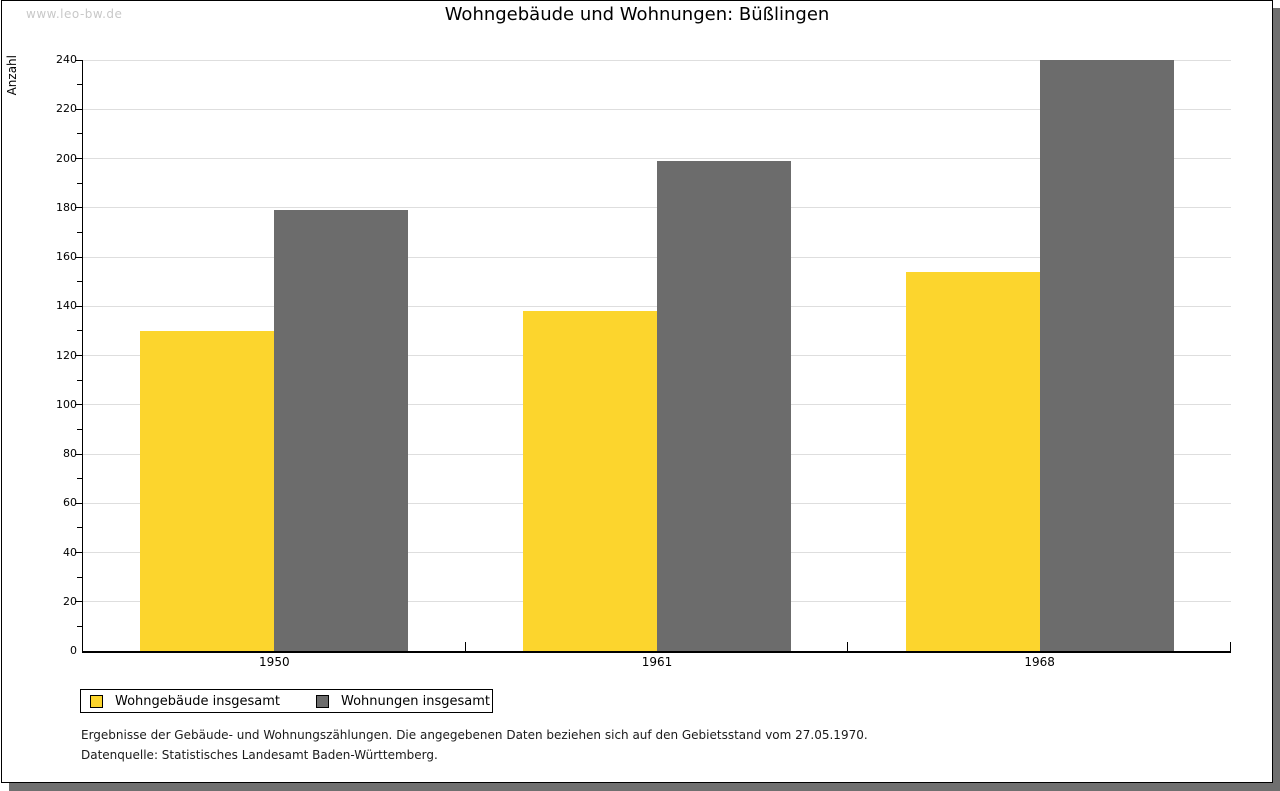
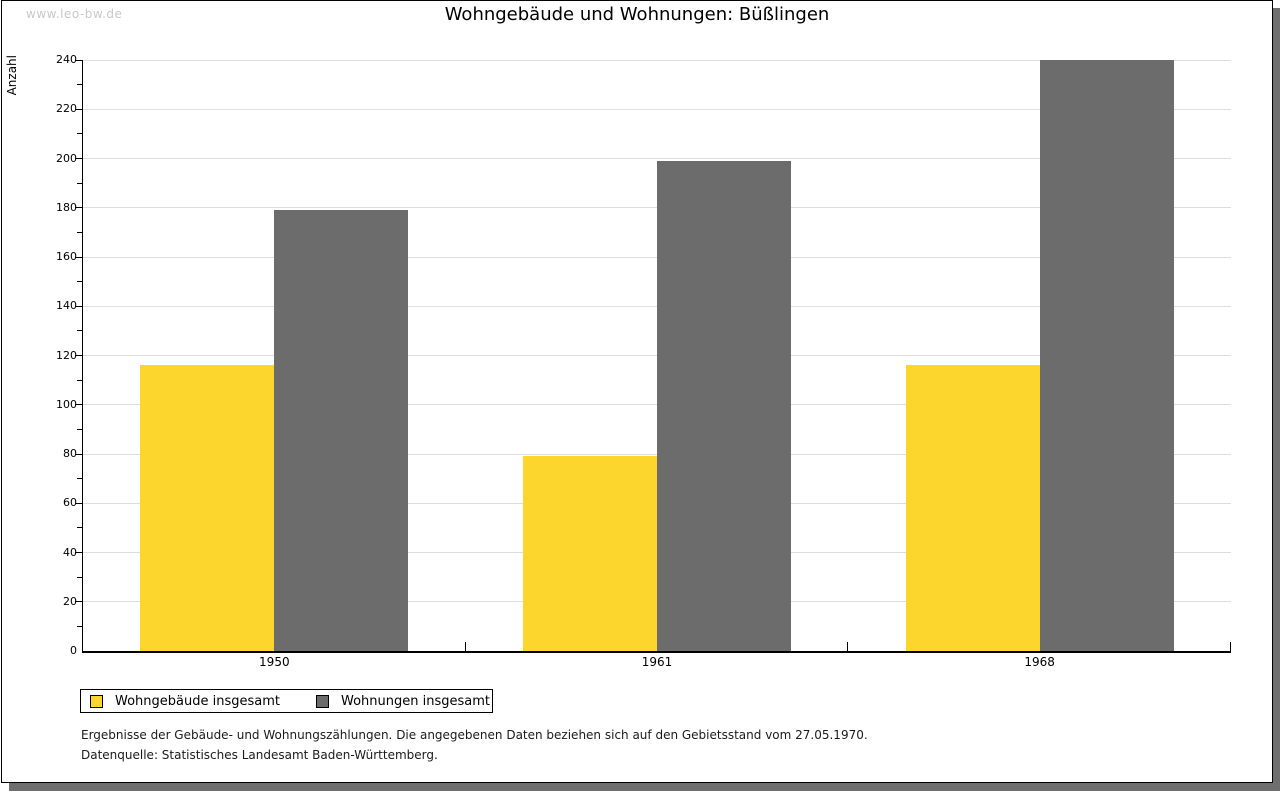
Wohngebäude insgesamt/1950: 130 -> 116
Wohngebäude insgesamt/1961: 138 -> 79
Wohngebäude insgesamt/1968: 154 -> 116
